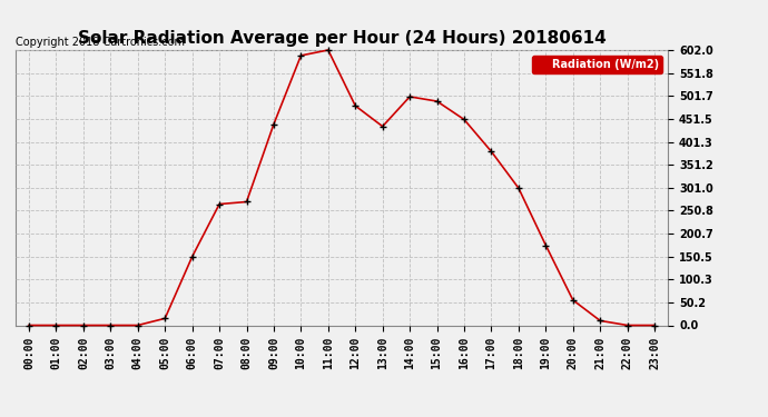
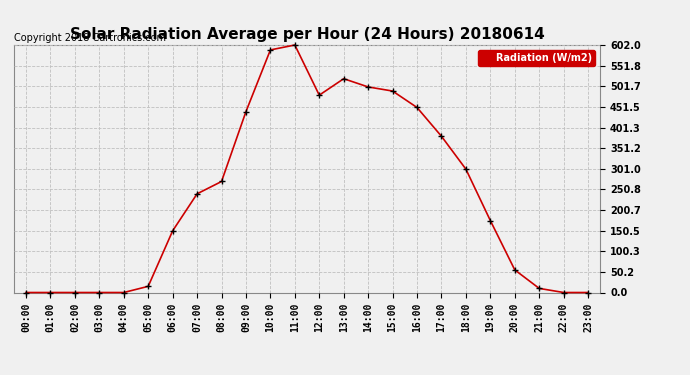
07:00: 265 -> 240
13:00: 435 -> 520
